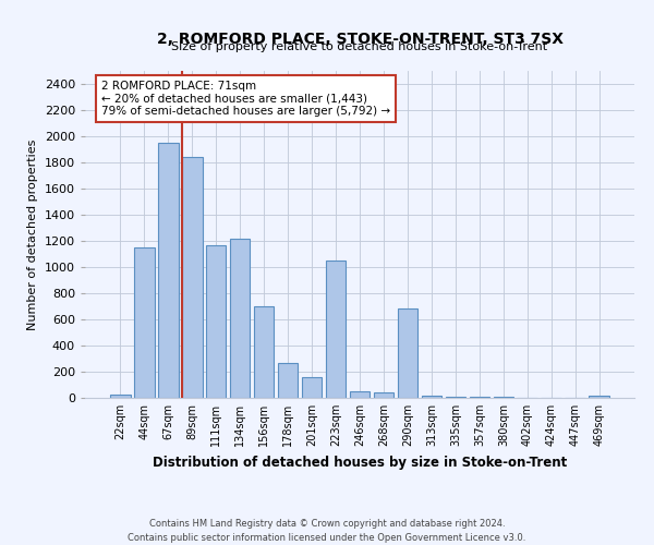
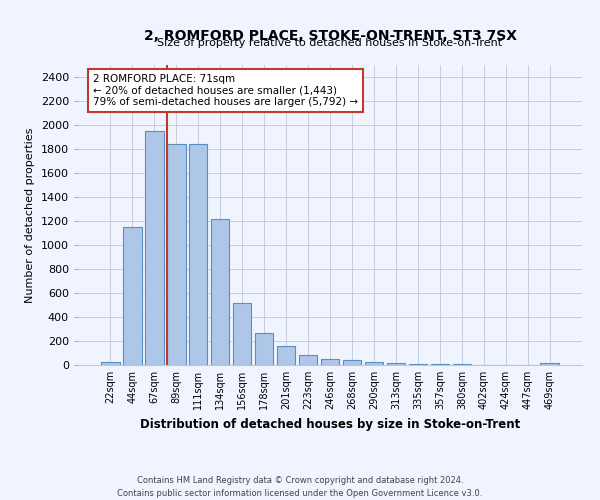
111sqm: 1170 -> 1840
156sqm: 700 -> 520
223sqm: 1050 -> 80
290sqm: 680 -> 20
